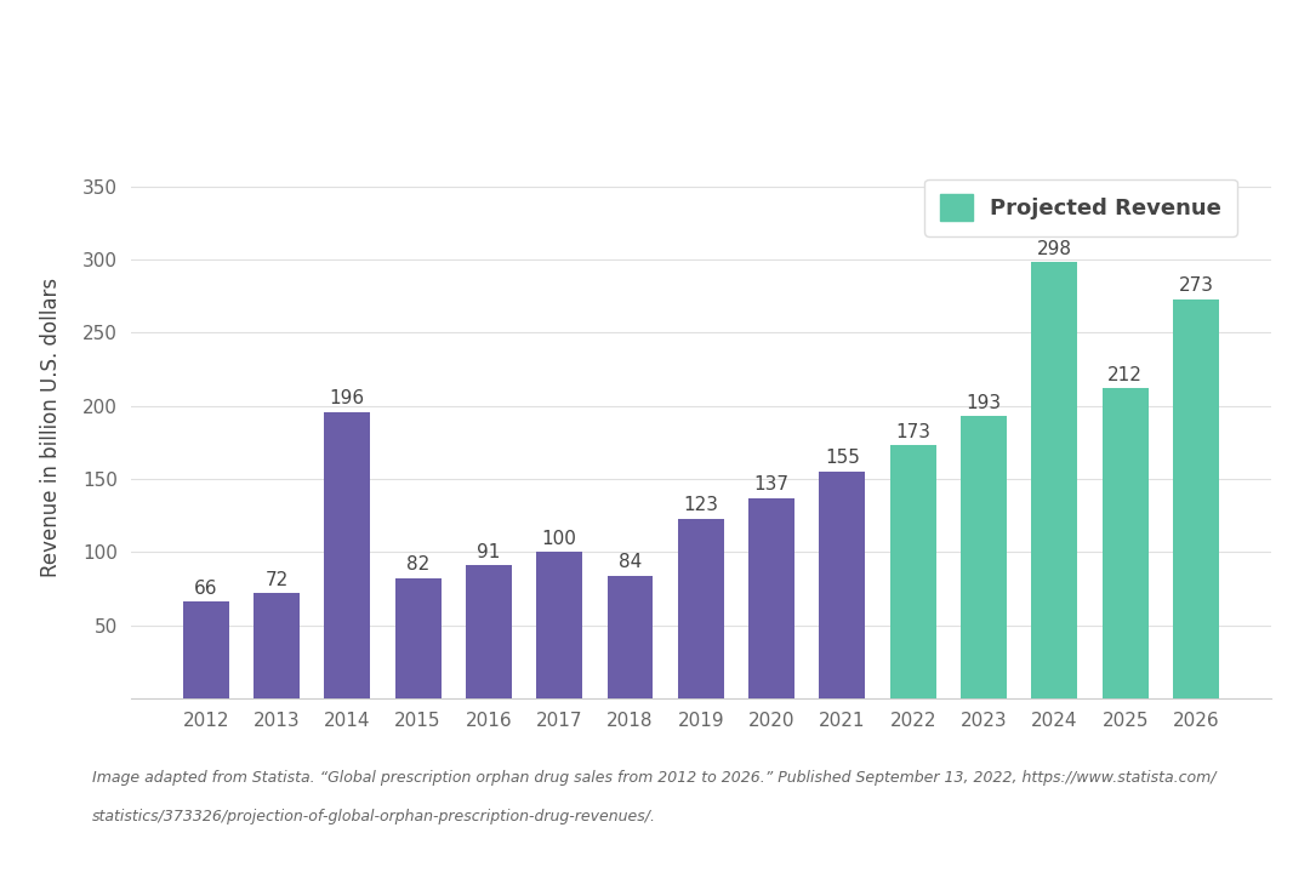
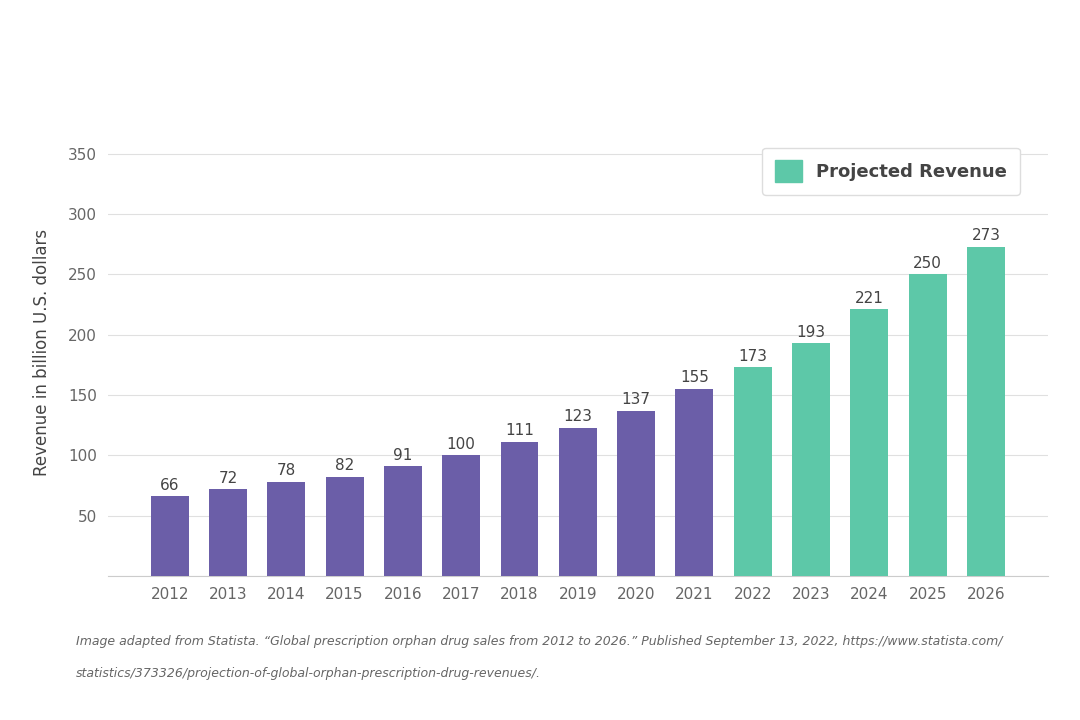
2014: 196 -> 78
2018: 84 -> 111
2024: 298 -> 221
2025: 212 -> 250
